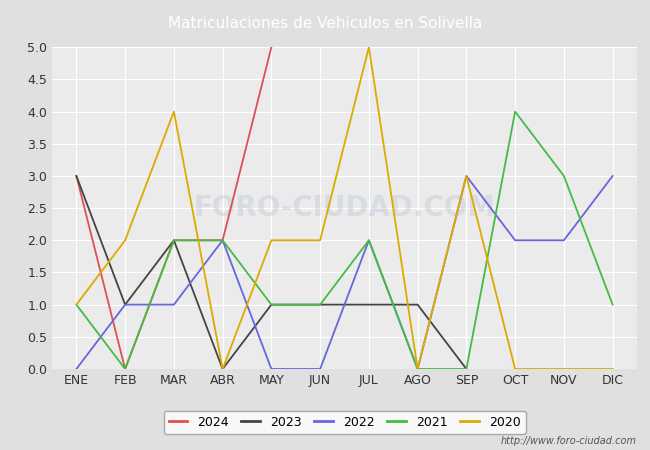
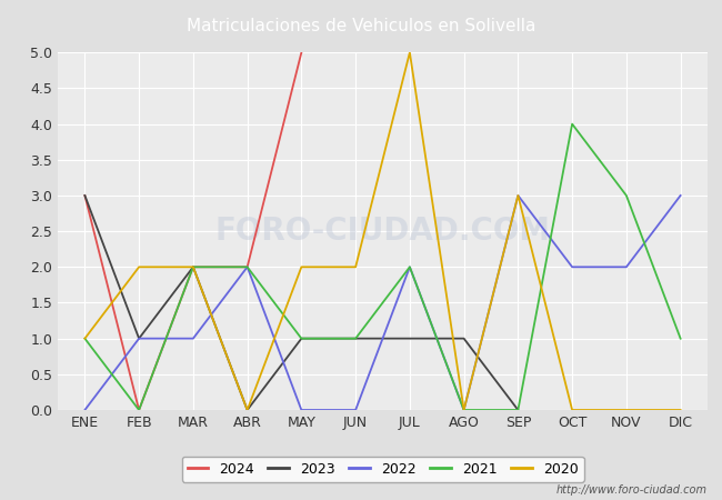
2020/MAR: 4 -> 2
